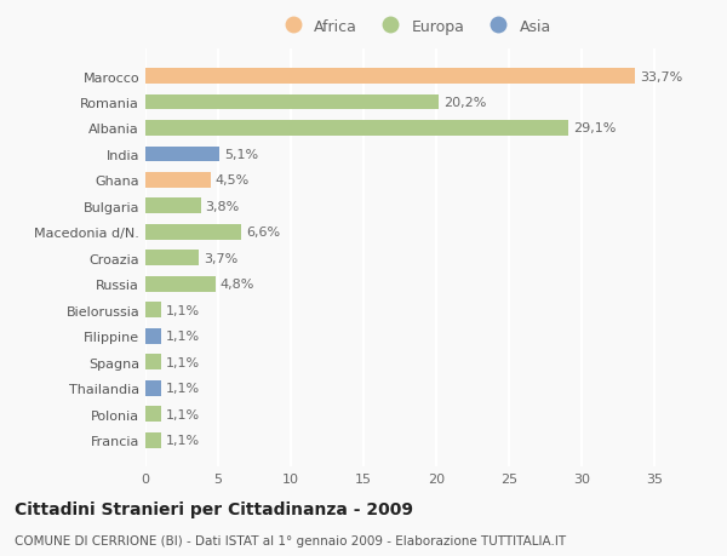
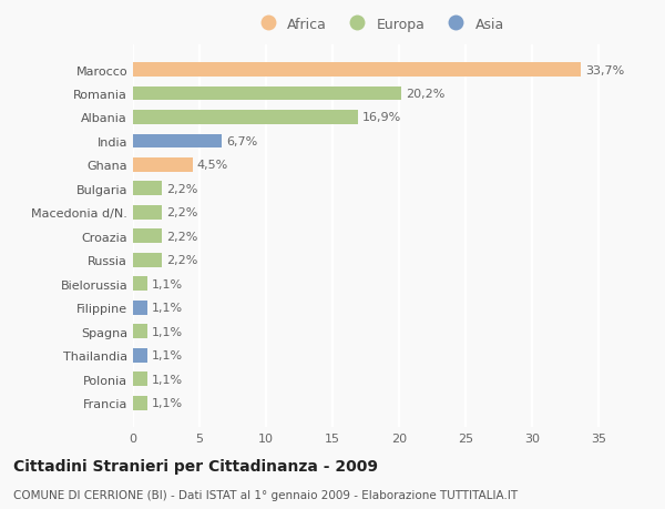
Albania: 29,1% -> 16,9%
India: 5,1% -> 6,7%
Bulgaria: 3,8% -> 2,2%
Macedonia d/N.: 6,6% -> 2,2%
Croazia: 3,7% -> 2,2%
Russia: 4,8% -> 2,2%
